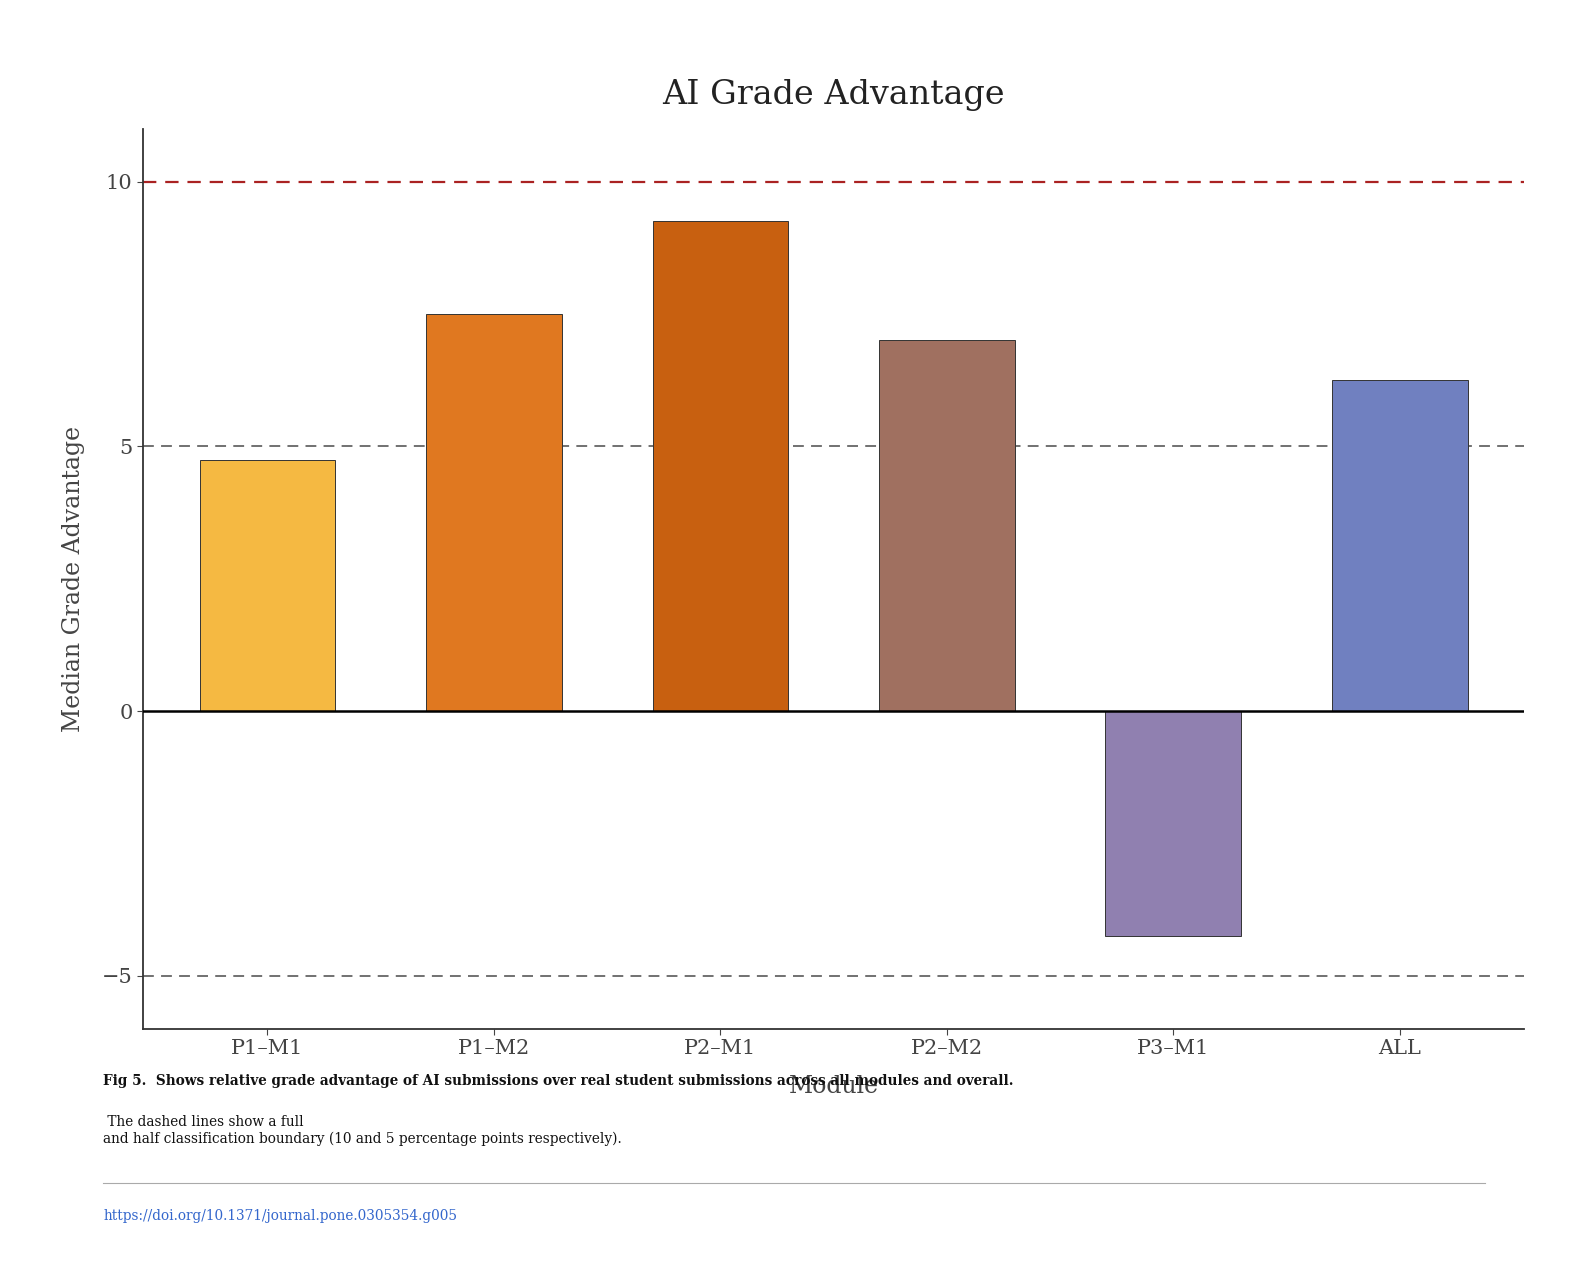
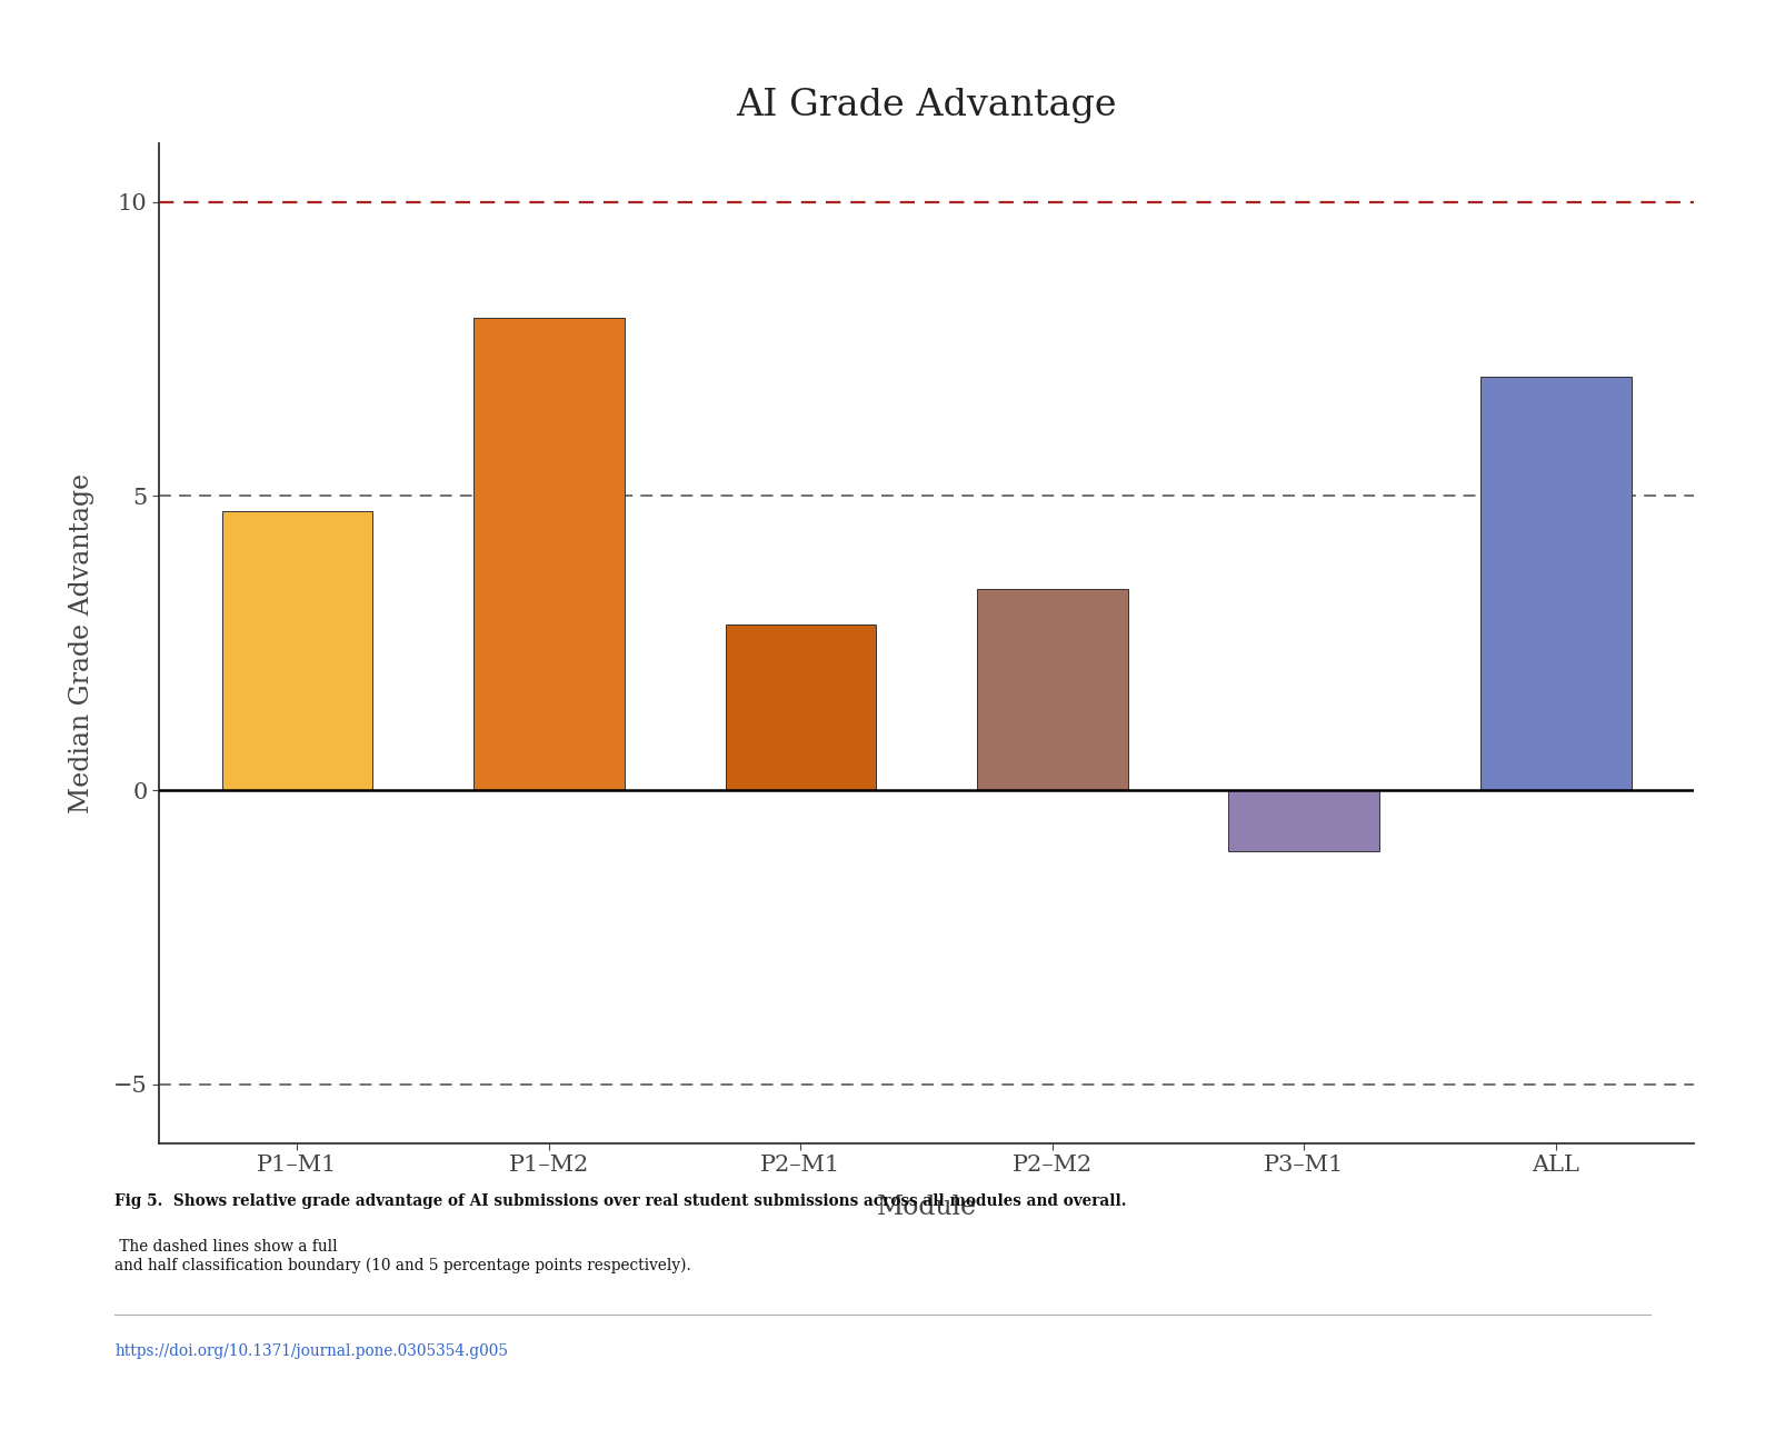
P1–M2: 7.50 -> 8.02
P2–M1: 9.25 -> 2.82
P2–M2: 7.00 -> 3.42
P3–M1: -4.25 -> -1.04
ALL: 6.25 -> 7.02
